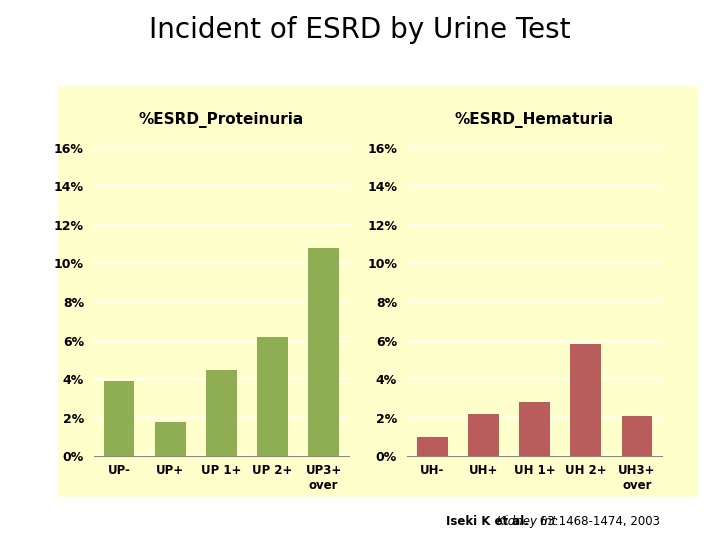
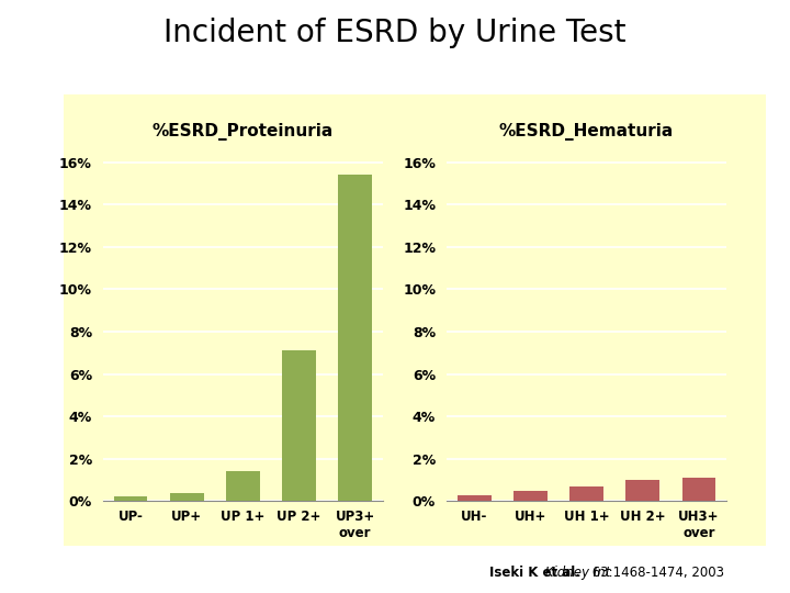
%ESRD_Proteinuria/UP-: 3.9% -> 0.2%
%ESRD_Proteinuria/UP+: 1.8% -> 0.4%
%ESRD_Proteinuria/UP 1+: 4.5% -> 1.4%
%ESRD_Proteinuria/UP 2+: 6.2% -> 7.1%
%ESRD_Proteinuria/UP3+ over: 10.8% -> 15.4%
%ESRD_Hematuria/UH-: 1.0% -> 0.3%
%ESRD_Hematuria/UH+: 2.2% -> 0.5%
%ESRD_Hematuria/UH 1+: 2.8% -> 0.7%
%ESRD_Hematuria/UH 2+: 5.8% -> 1.0%
%ESRD_Hematuria/UH3+ over: 2.1% -> 1.1%
